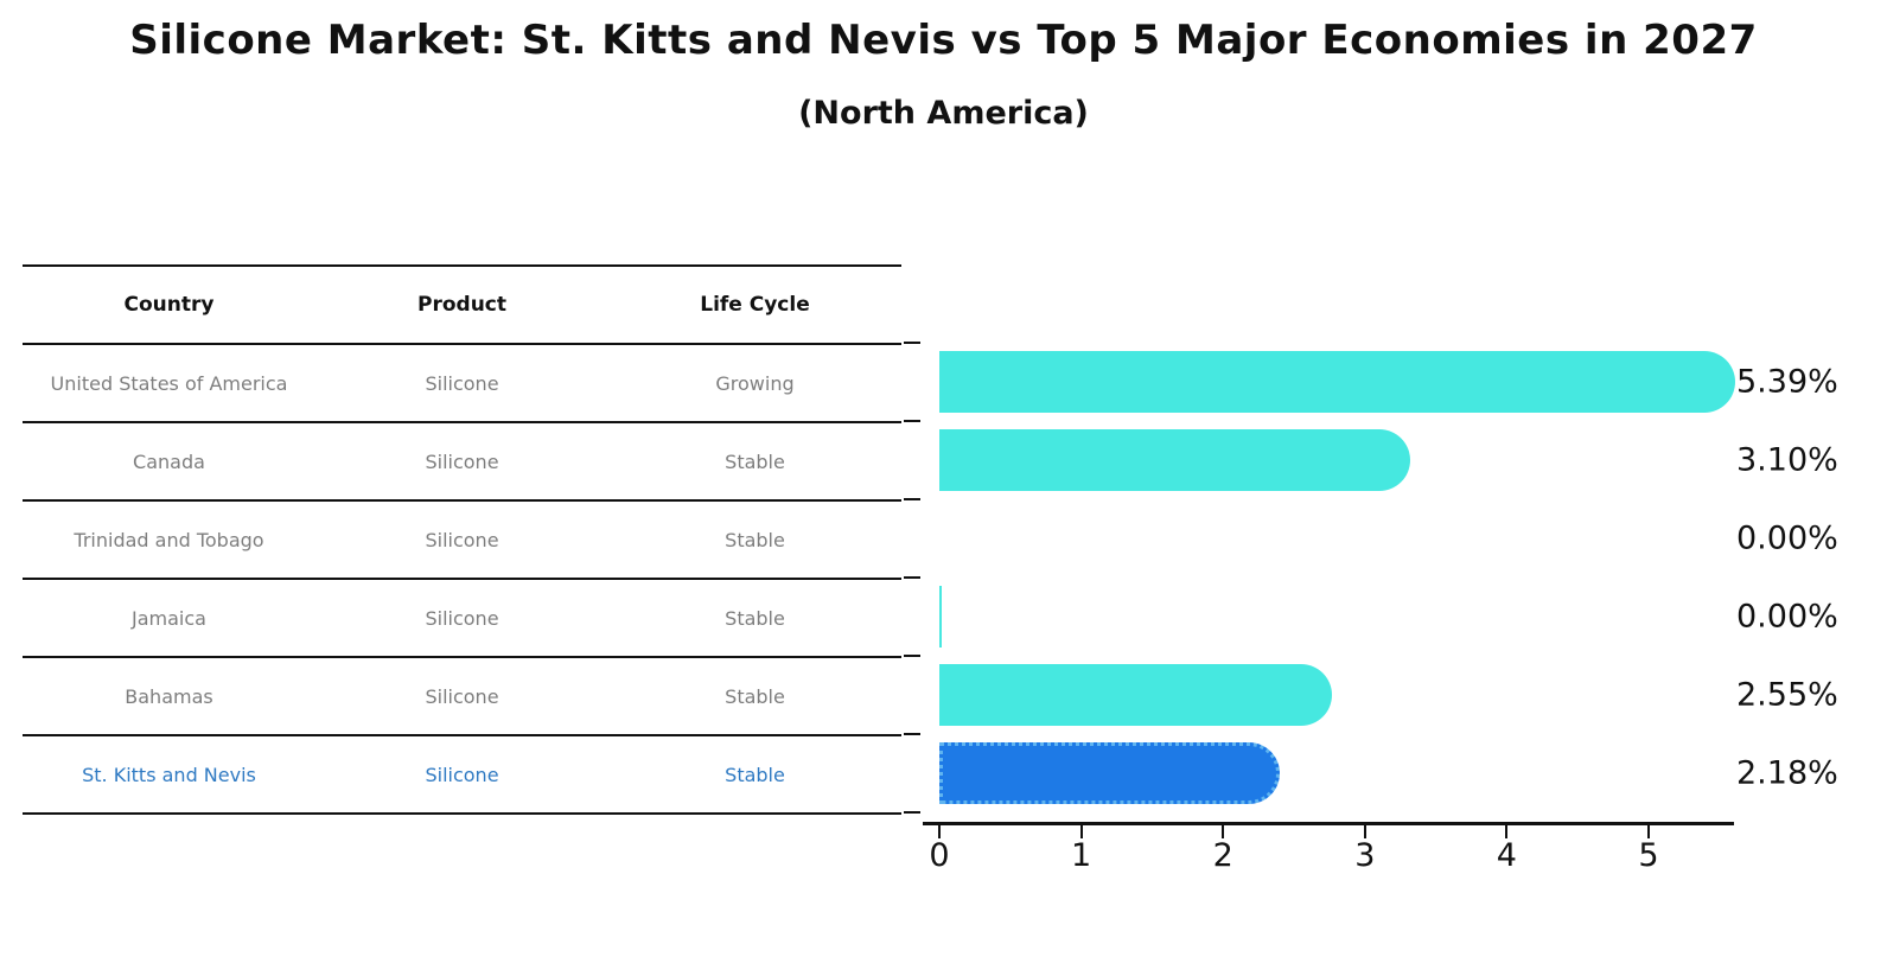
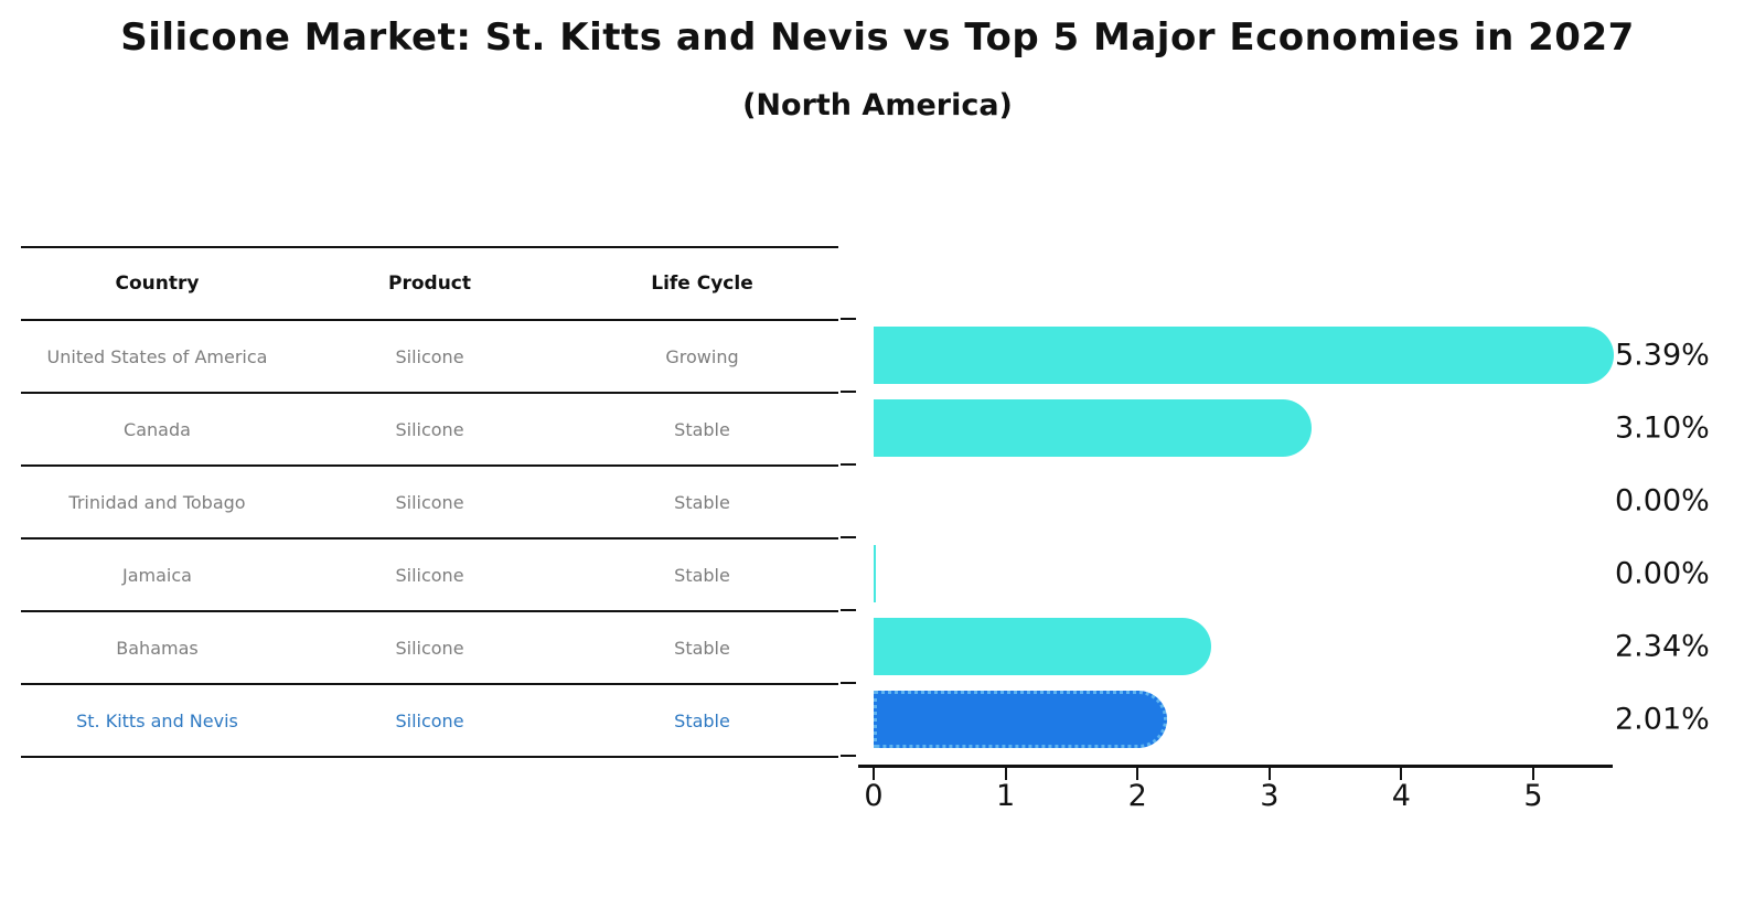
Bahamas: 2.55% -> 2.34%
St. Kitts and Nevis: 2.18% -> 2.01%
